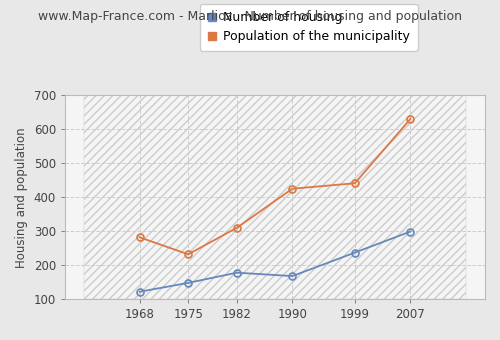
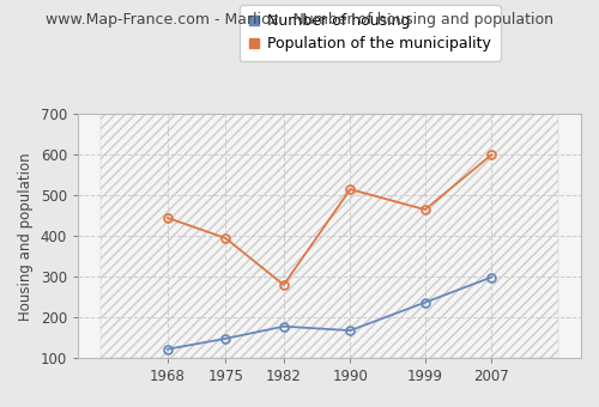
Population of the municipality/1968: 282 -> 445
Population of the municipality/1975: 232 -> 395
Population of the municipality/1982: 310 -> 280
Population of the municipality/1990: 425 -> 515
Population of the municipality/1999: 441 -> 465
Population of the municipality/2007: 630 -> 600
